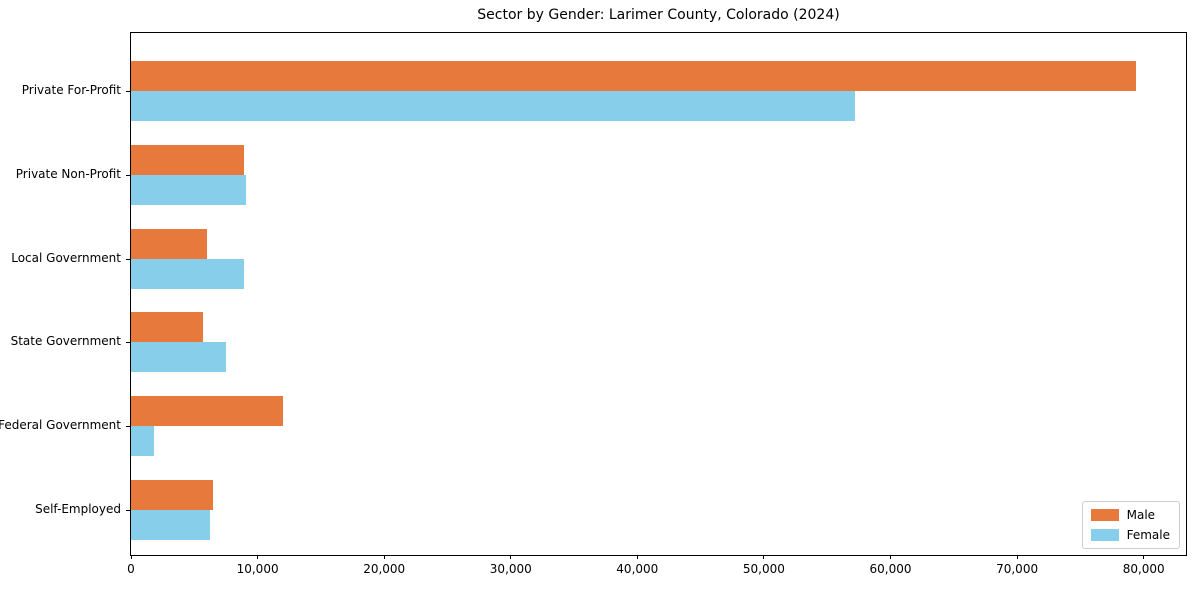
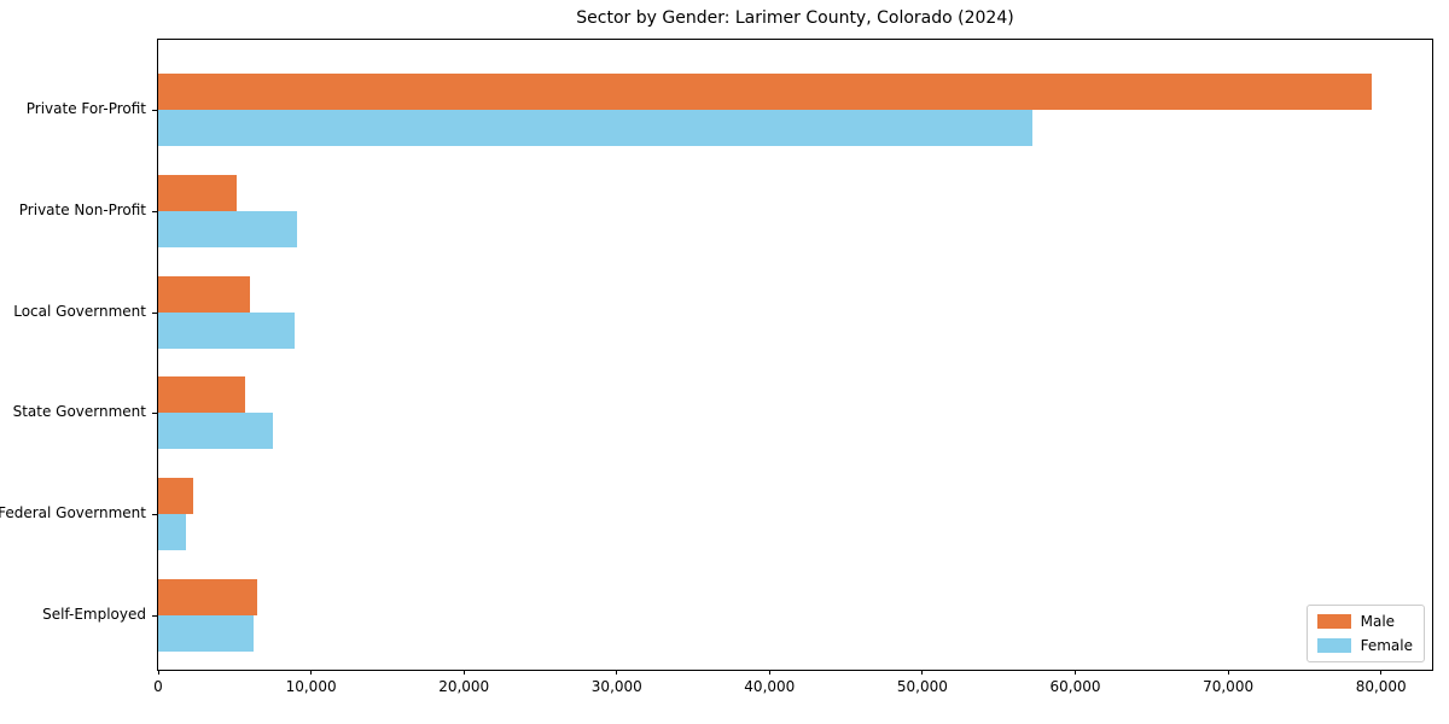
Male/Private Non-Profit: 8900 -> 5100
Male/Federal Government: 12000 -> 2300
